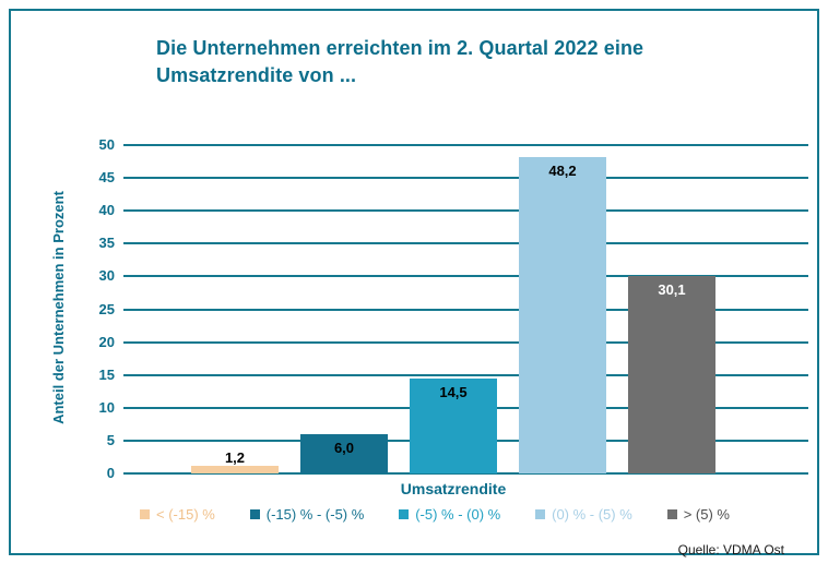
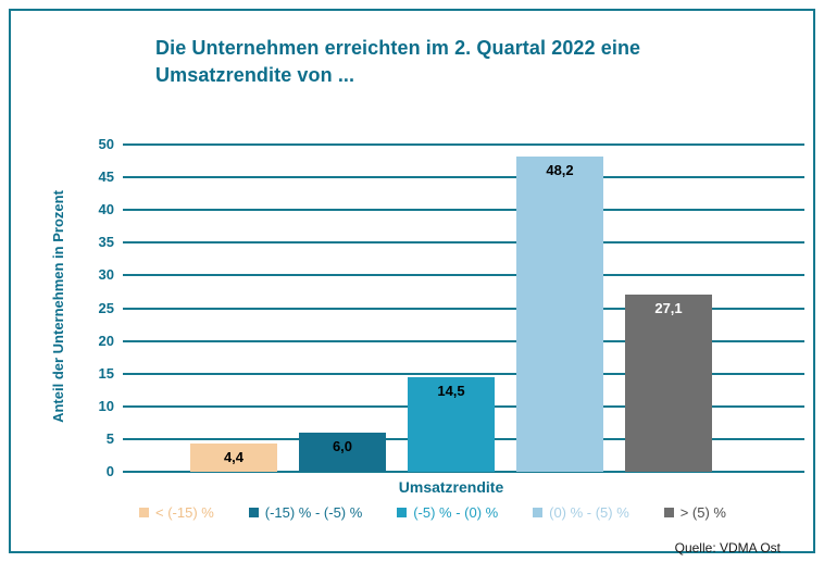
< (-15) %: 1,2 -> 4,4
> (5) %: 30,1 -> 27,1
